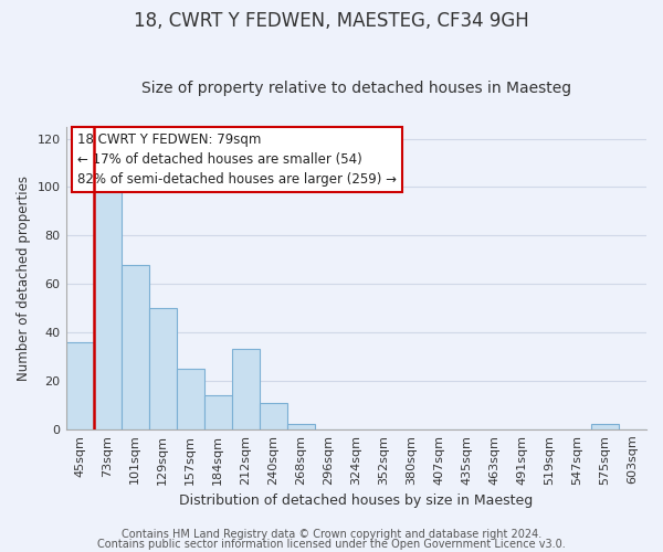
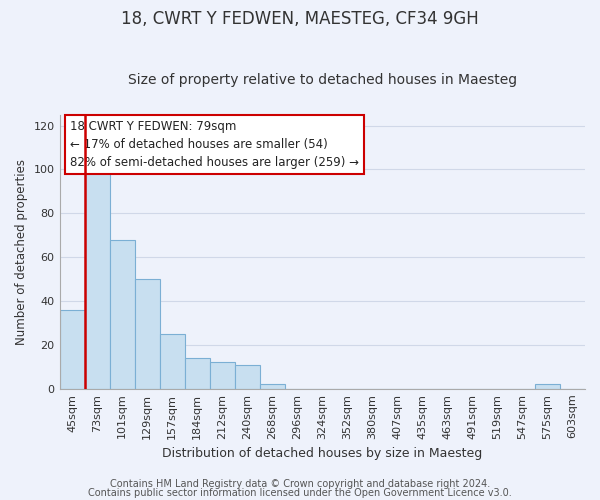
212sqm: 33 -> 12
